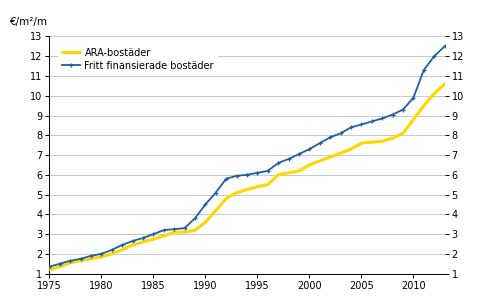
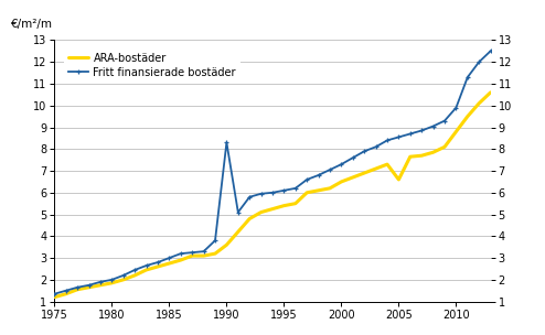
Fritt finansierade bostäder/1990: 4.5 -> 8.3
ARA-bostäder/2005: 7.6 -> 6.6
